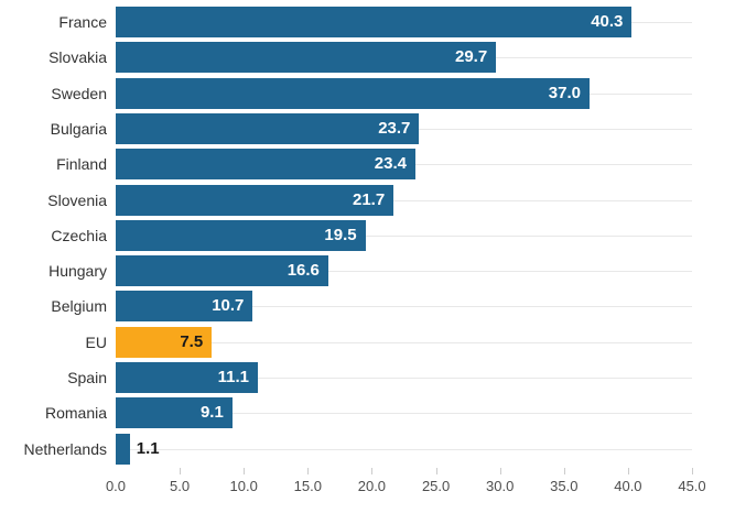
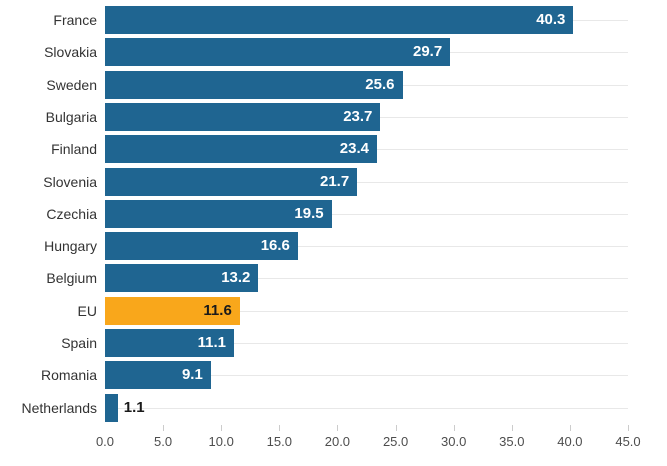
Sweden: 37.0 -> 25.6
Belgium: 10.7 -> 13.2
EU: 7.5 -> 11.6
